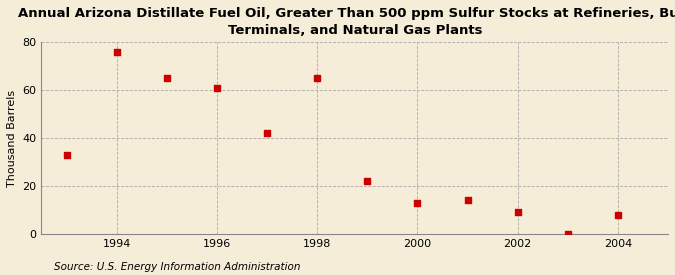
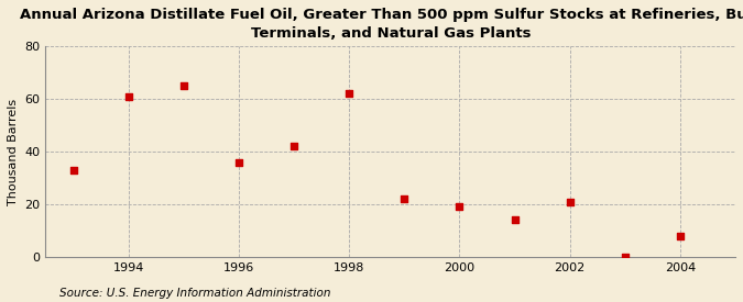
1994: 76 -> 61
1996: 61 -> 36
1998: 65 -> 62
2000: 13 -> 19
2002: 9 -> 21
